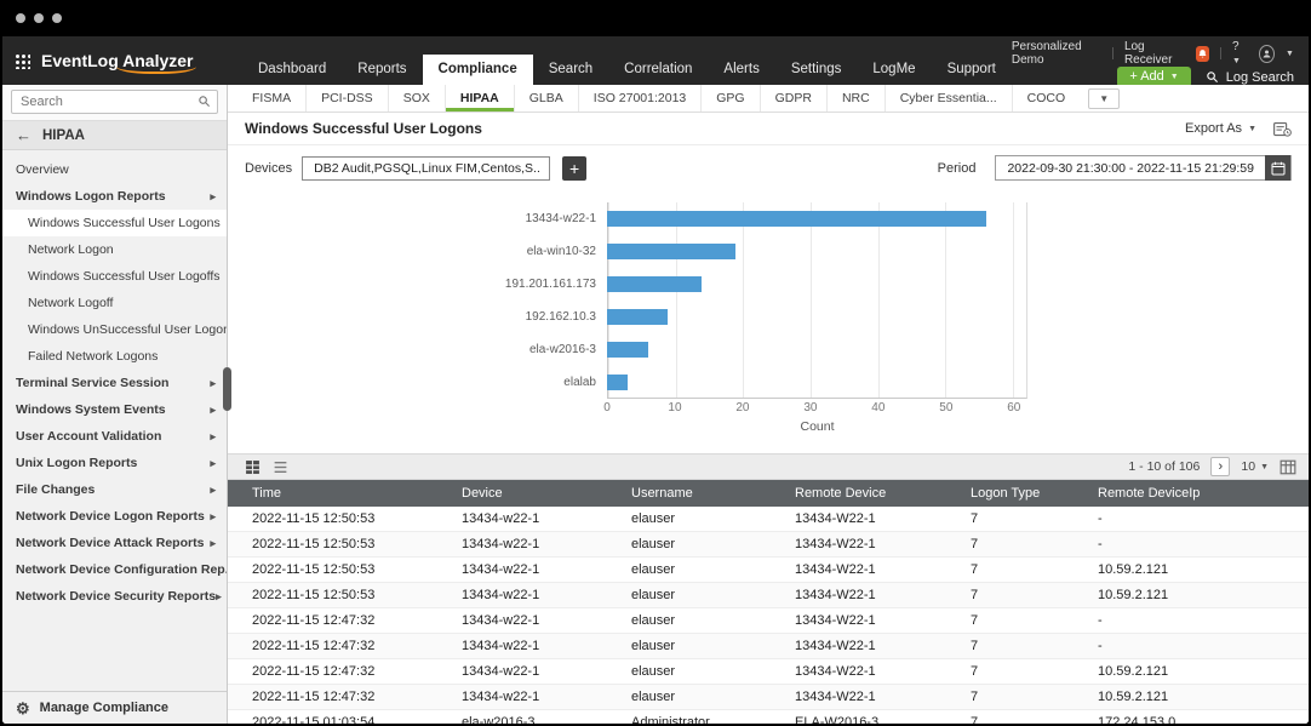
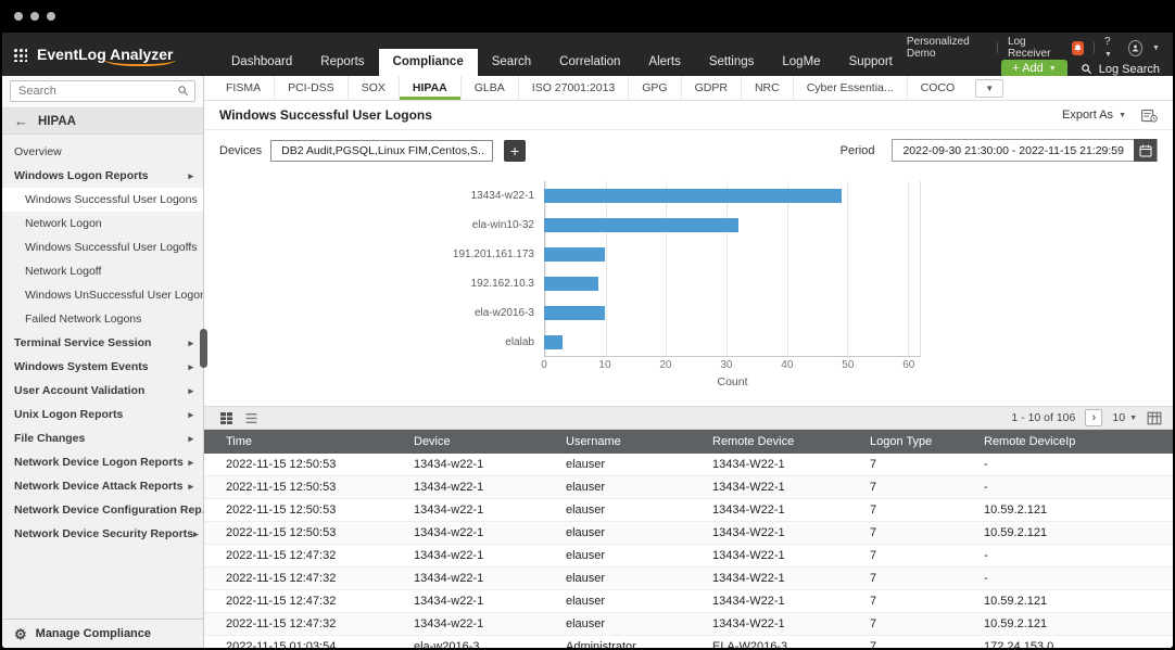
13434-w22-1: 56 -> 49
ela-win10-32: 19 -> 32
191.201.161.173: 14 -> 10
ela-w2016-3: 6 -> 10
